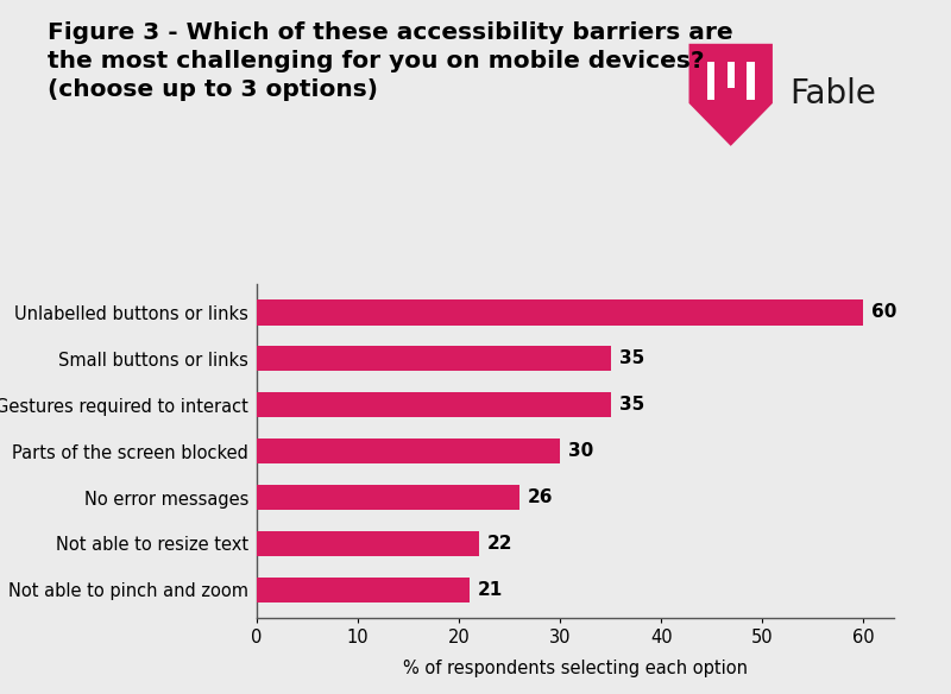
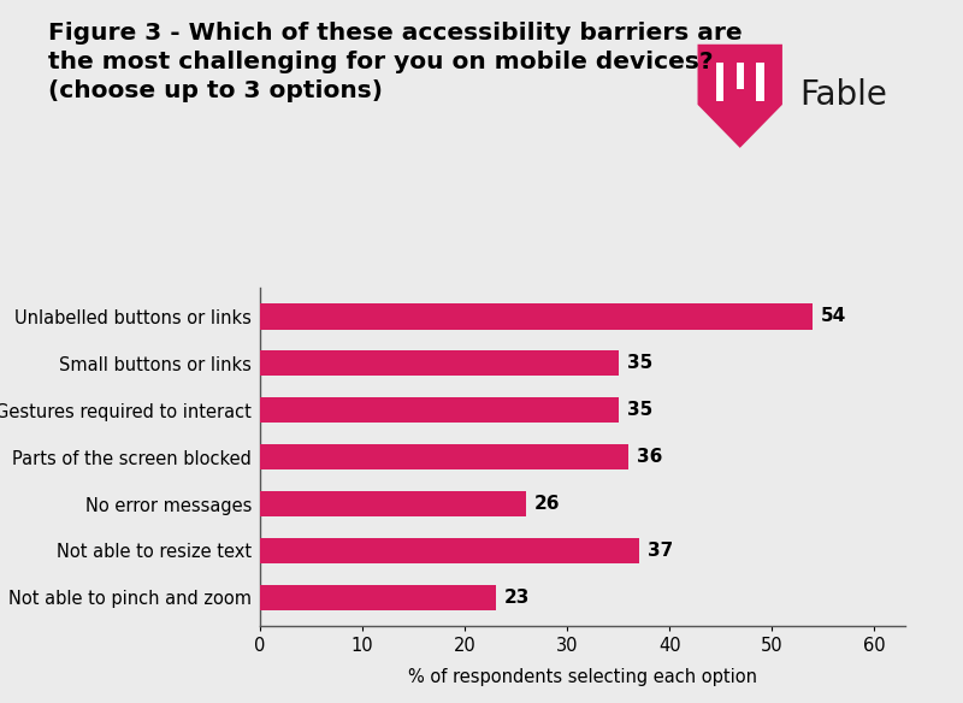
Unlabelled buttons or links: 60 -> 54
Parts of the screen blocked: 30 -> 36
Not able to resize text: 22 -> 37
Not able to pinch and zoom: 21 -> 23
